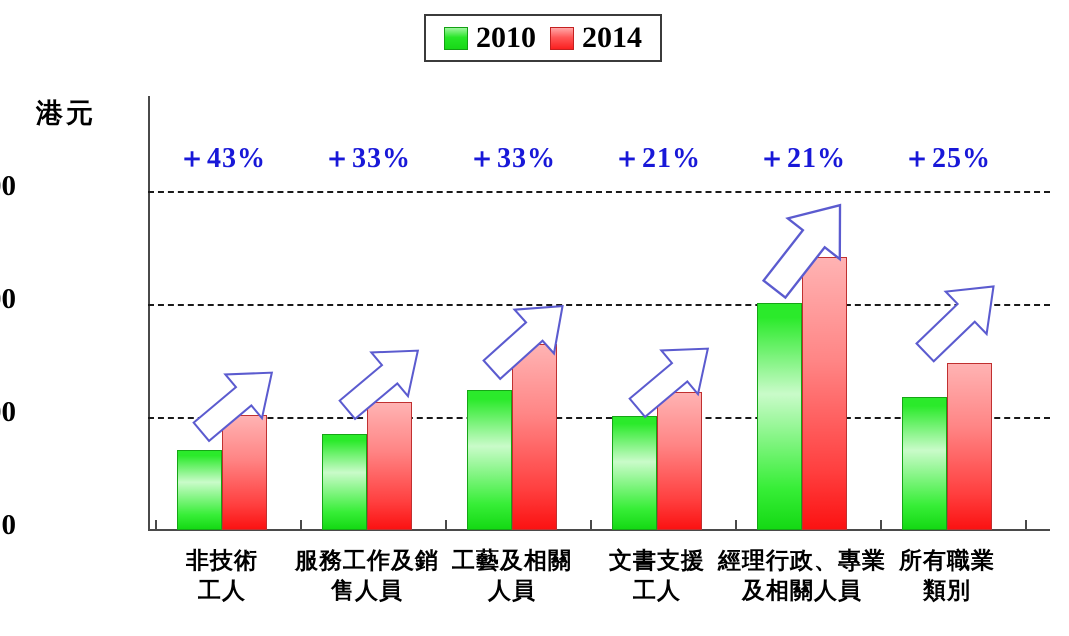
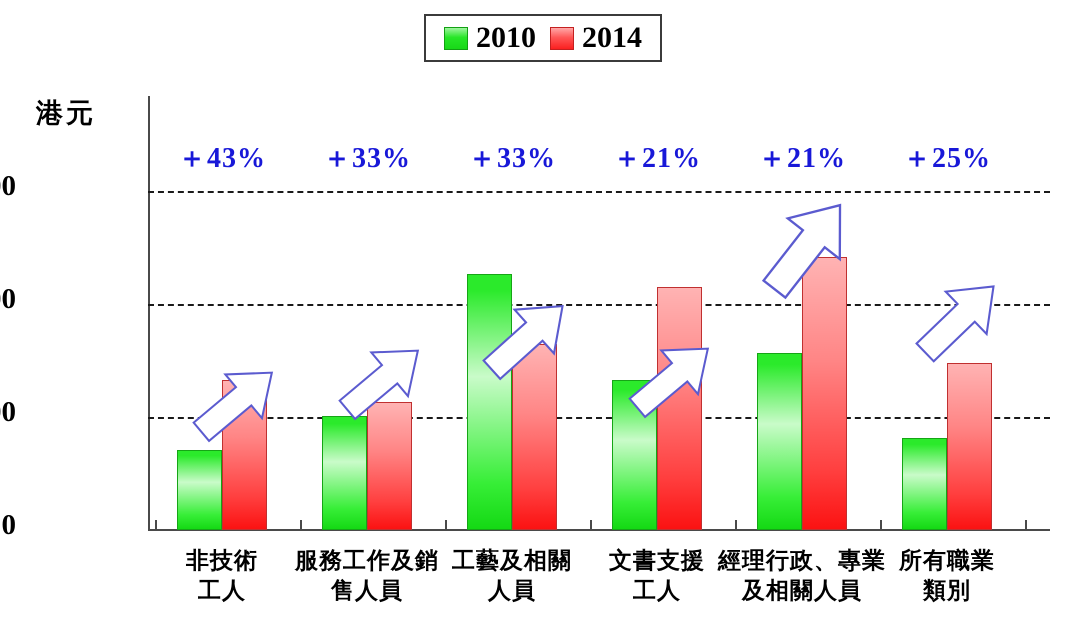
2014/非技術 工人: 10200 -> 13300
2010/服務工作及銷 售人員: 8500 -> 10100
2010/工藝及相關 人員: 12400 -> 22700
2010/文書支援 工人: 10100 -> 13300
2014/文書支援 工人: 12200 -> 21500
2010/經理行政、專業 及相關人員: 20100 -> 15700
2010/所有職業 類別: 11800 -> 8100
